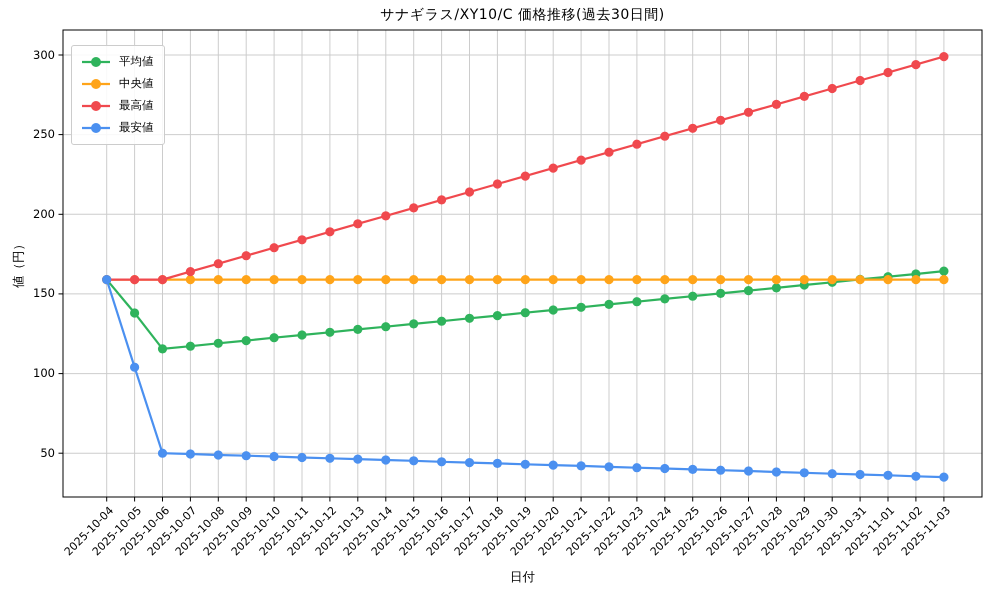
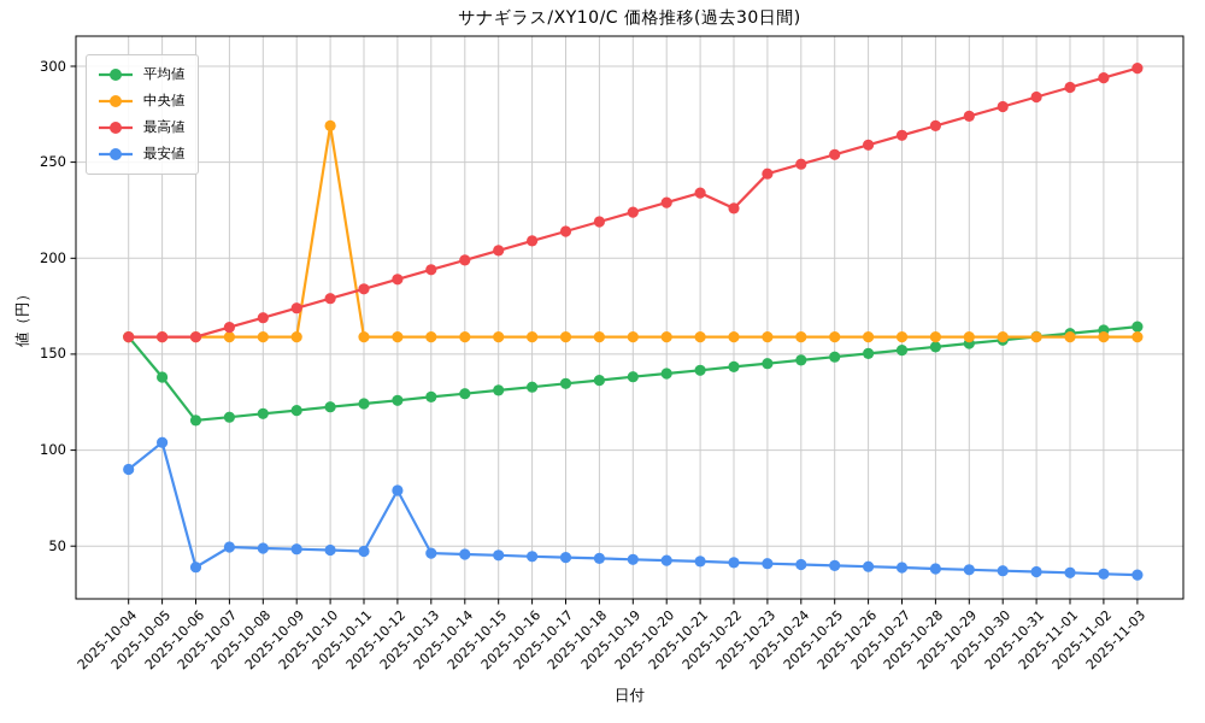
最安値/2025-10-04: 159 -> 90
最安値/2025-10-06: 50 -> 39
中央値/2025-10-10: 159 -> 269
最安値/2025-10-12: 47 -> 79
最高値/2025-10-22: 239 -> 226
